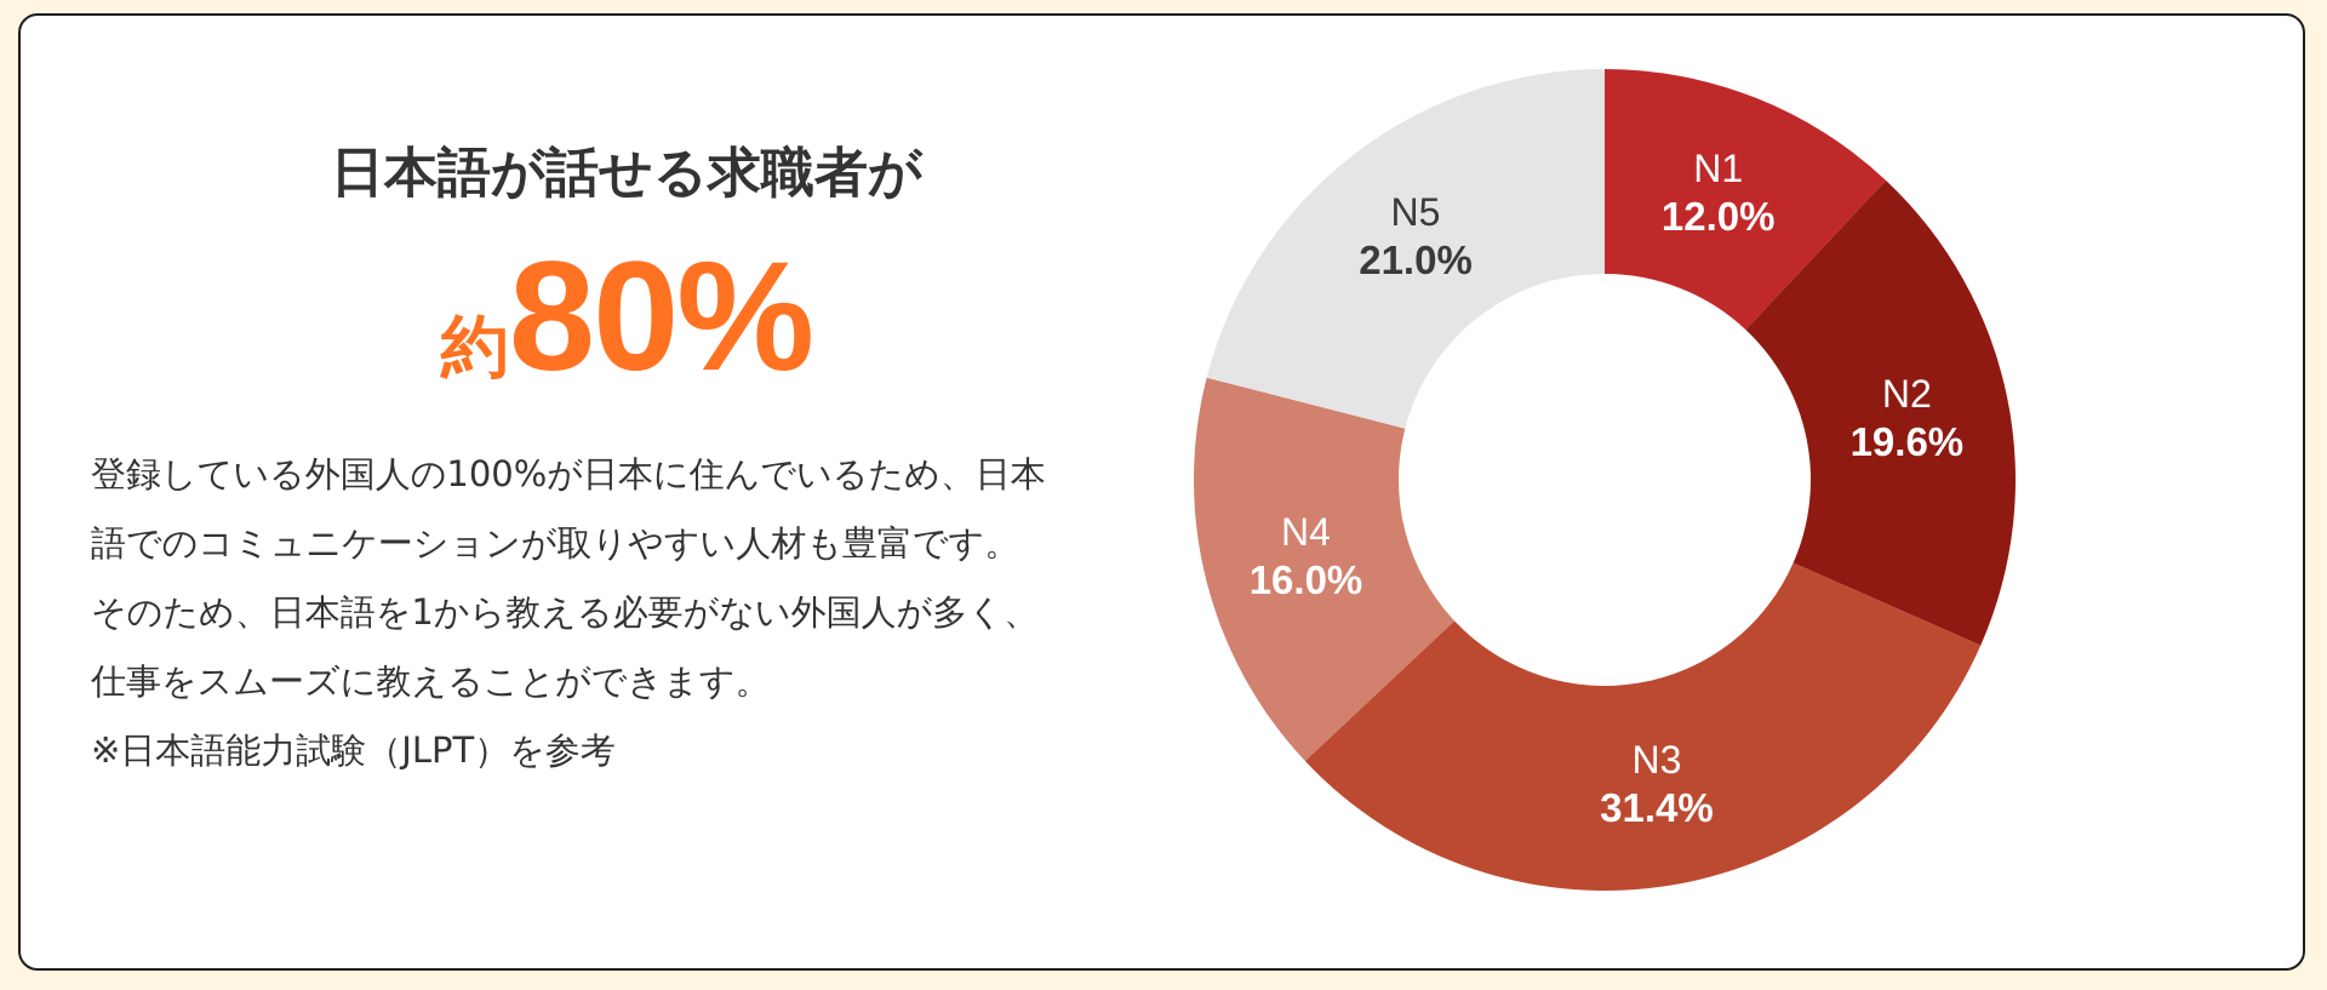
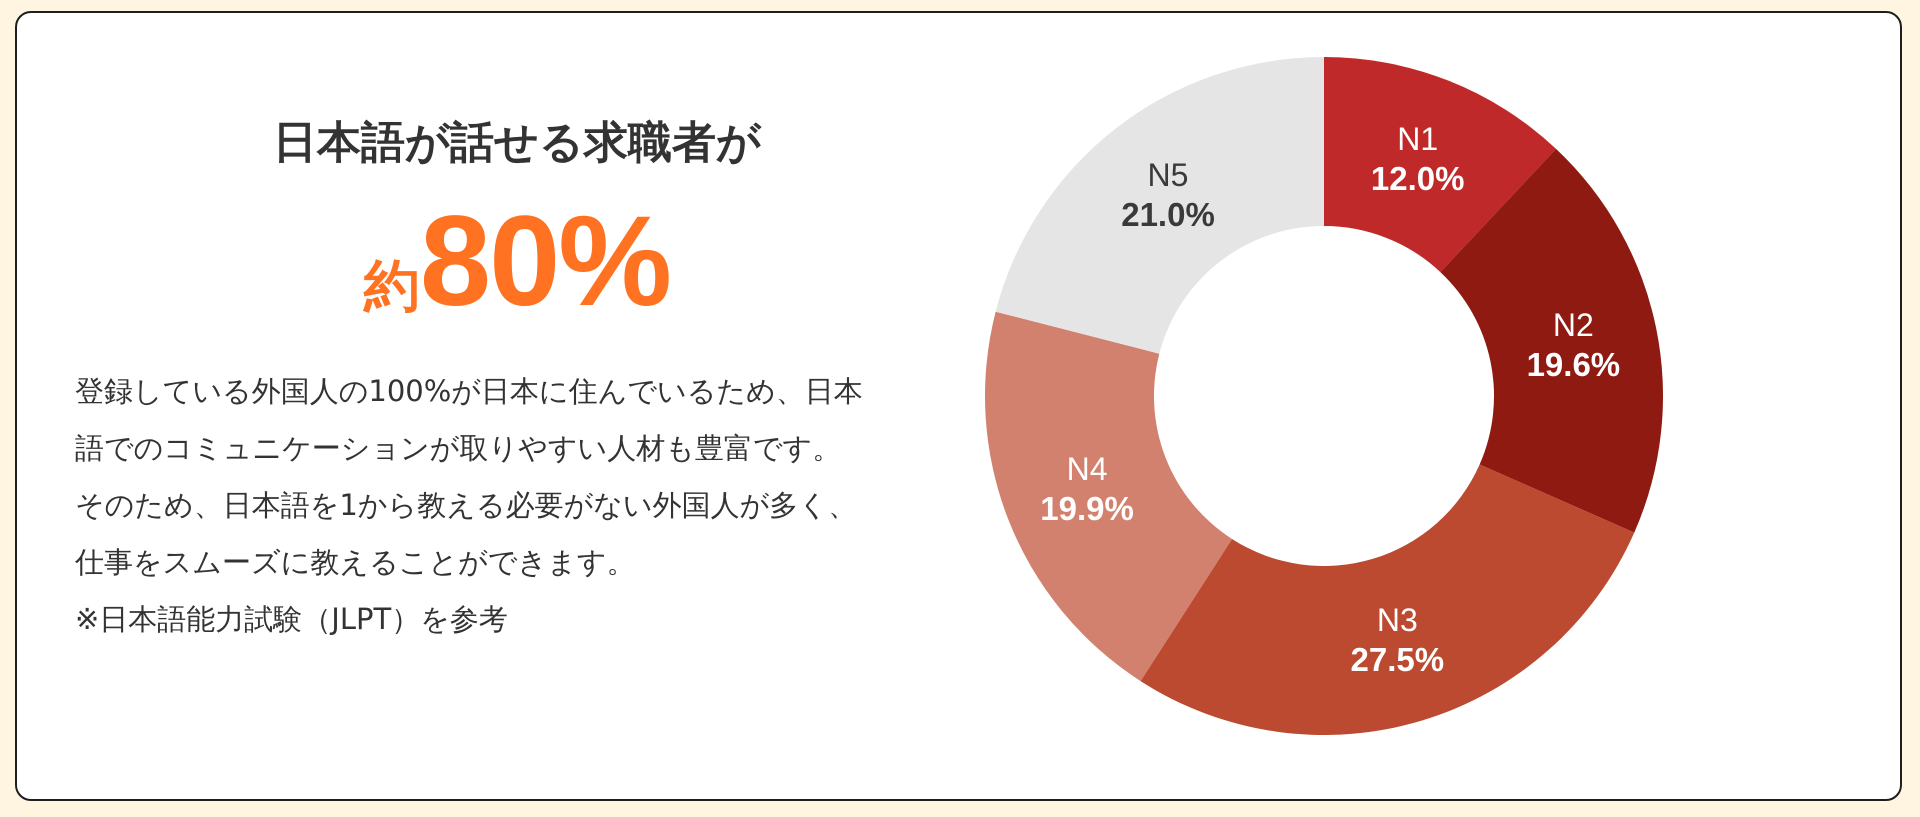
N3: 31.4% -> 27.5%
N4: 16.0% -> 19.9%
